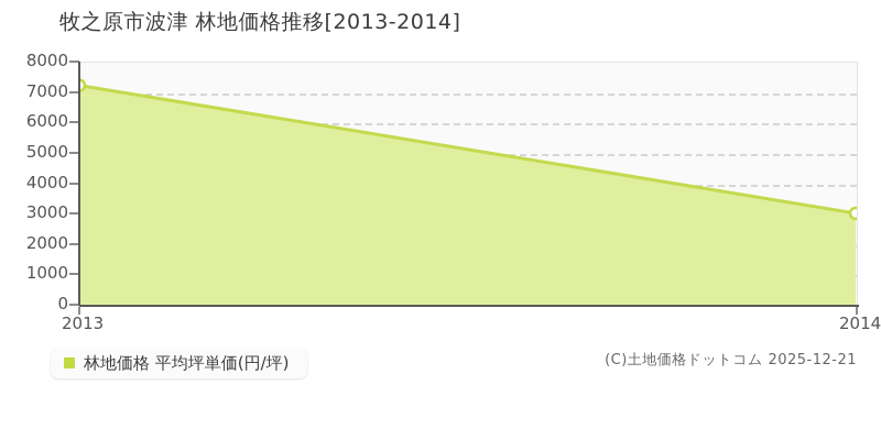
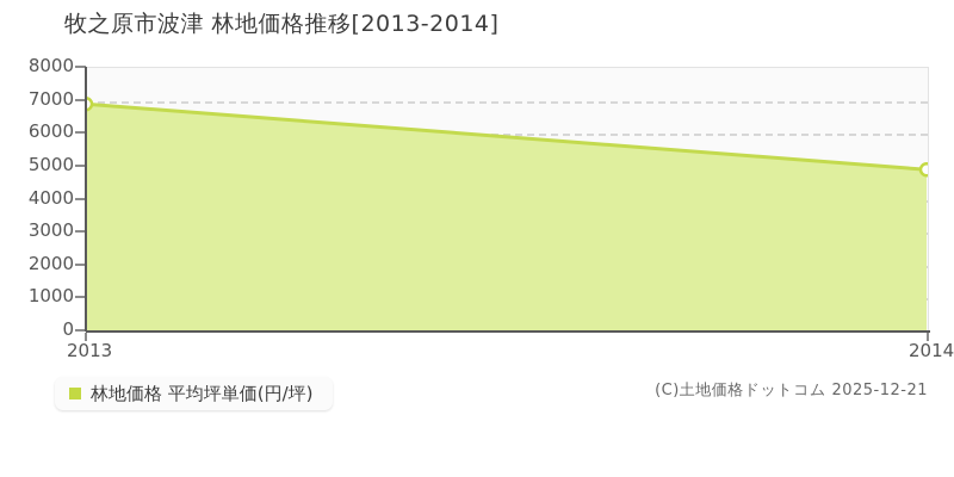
2013: 7200 -> 6900
2014: 3000 -> 4900
